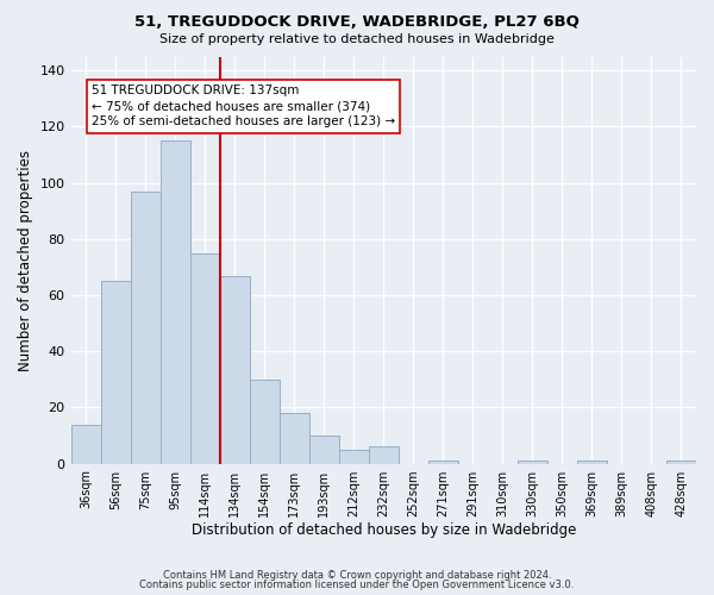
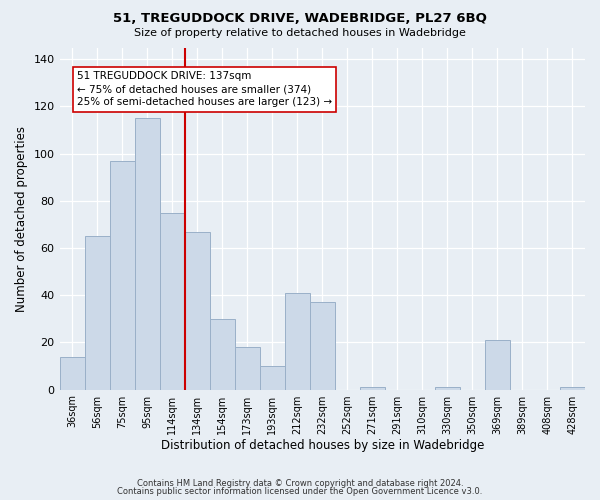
212sqm: 5 -> 41
232sqm: 6 -> 37
369sqm: 1 -> 21
